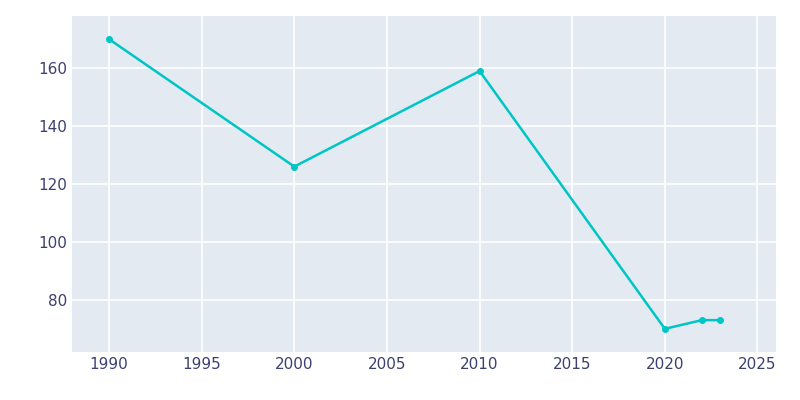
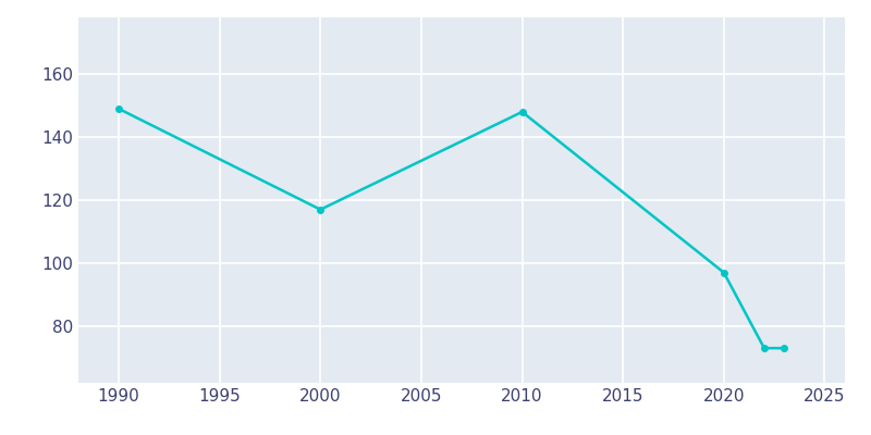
1990: 170 -> 149
2000: 126 -> 117
2010: 159 -> 148
2020: 70 -> 97
